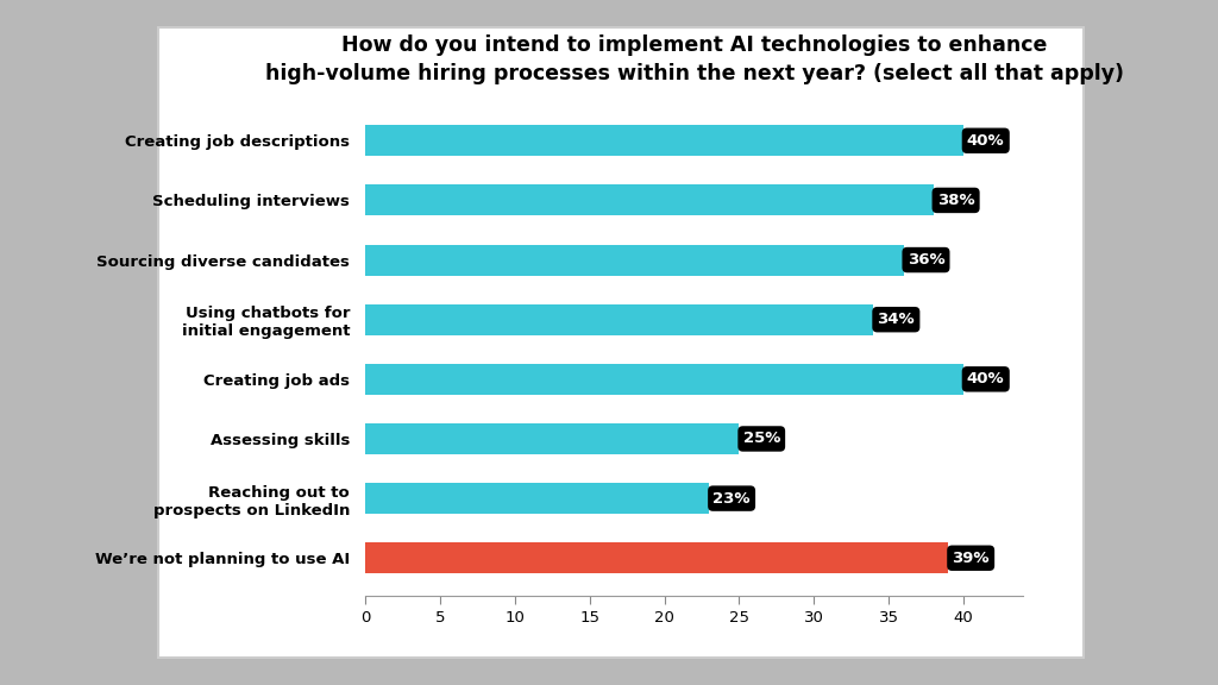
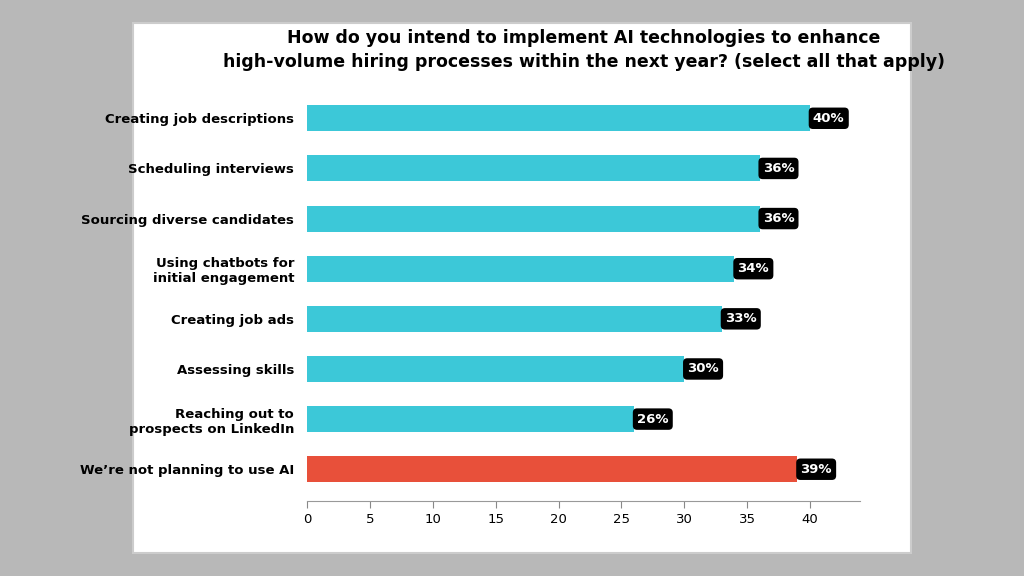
Scheduling interviews: 38% -> 36%
Creating job ads: 40% -> 33%
Assessing skills: 25% -> 30%
Reaching out to prospects on LinkedIn: 23% -> 26%
